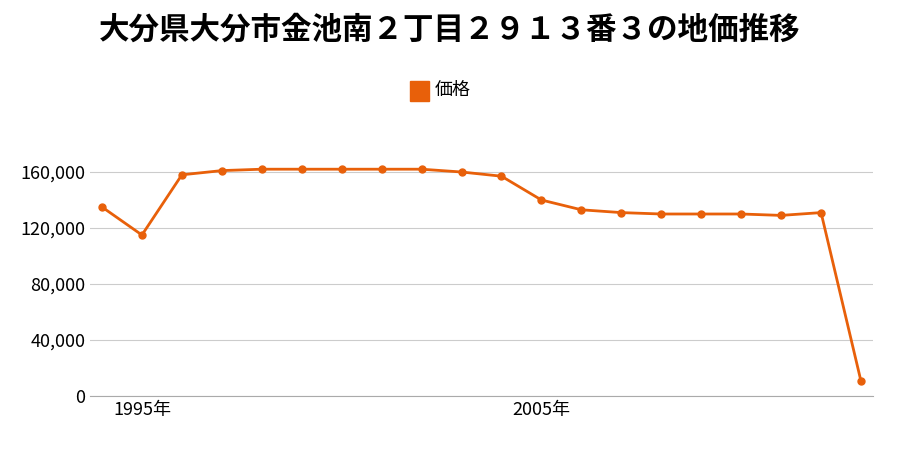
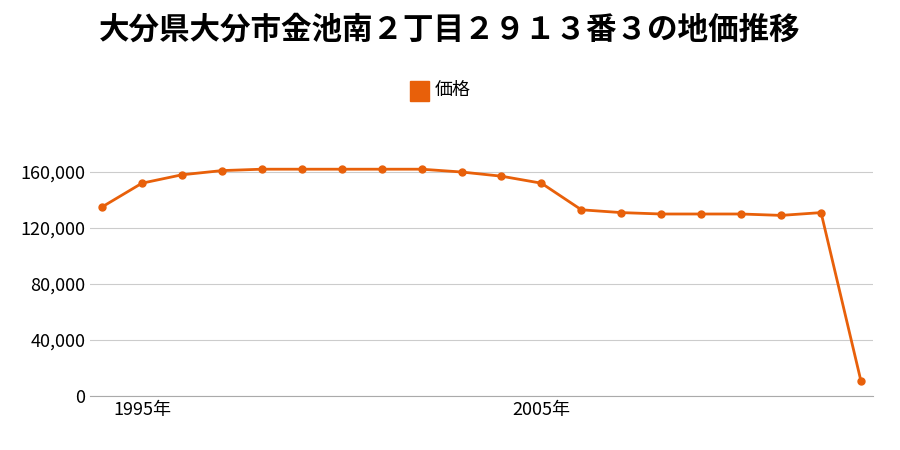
1995年: 115,000 -> 152,000
2005年: 140,000 -> 152,000
